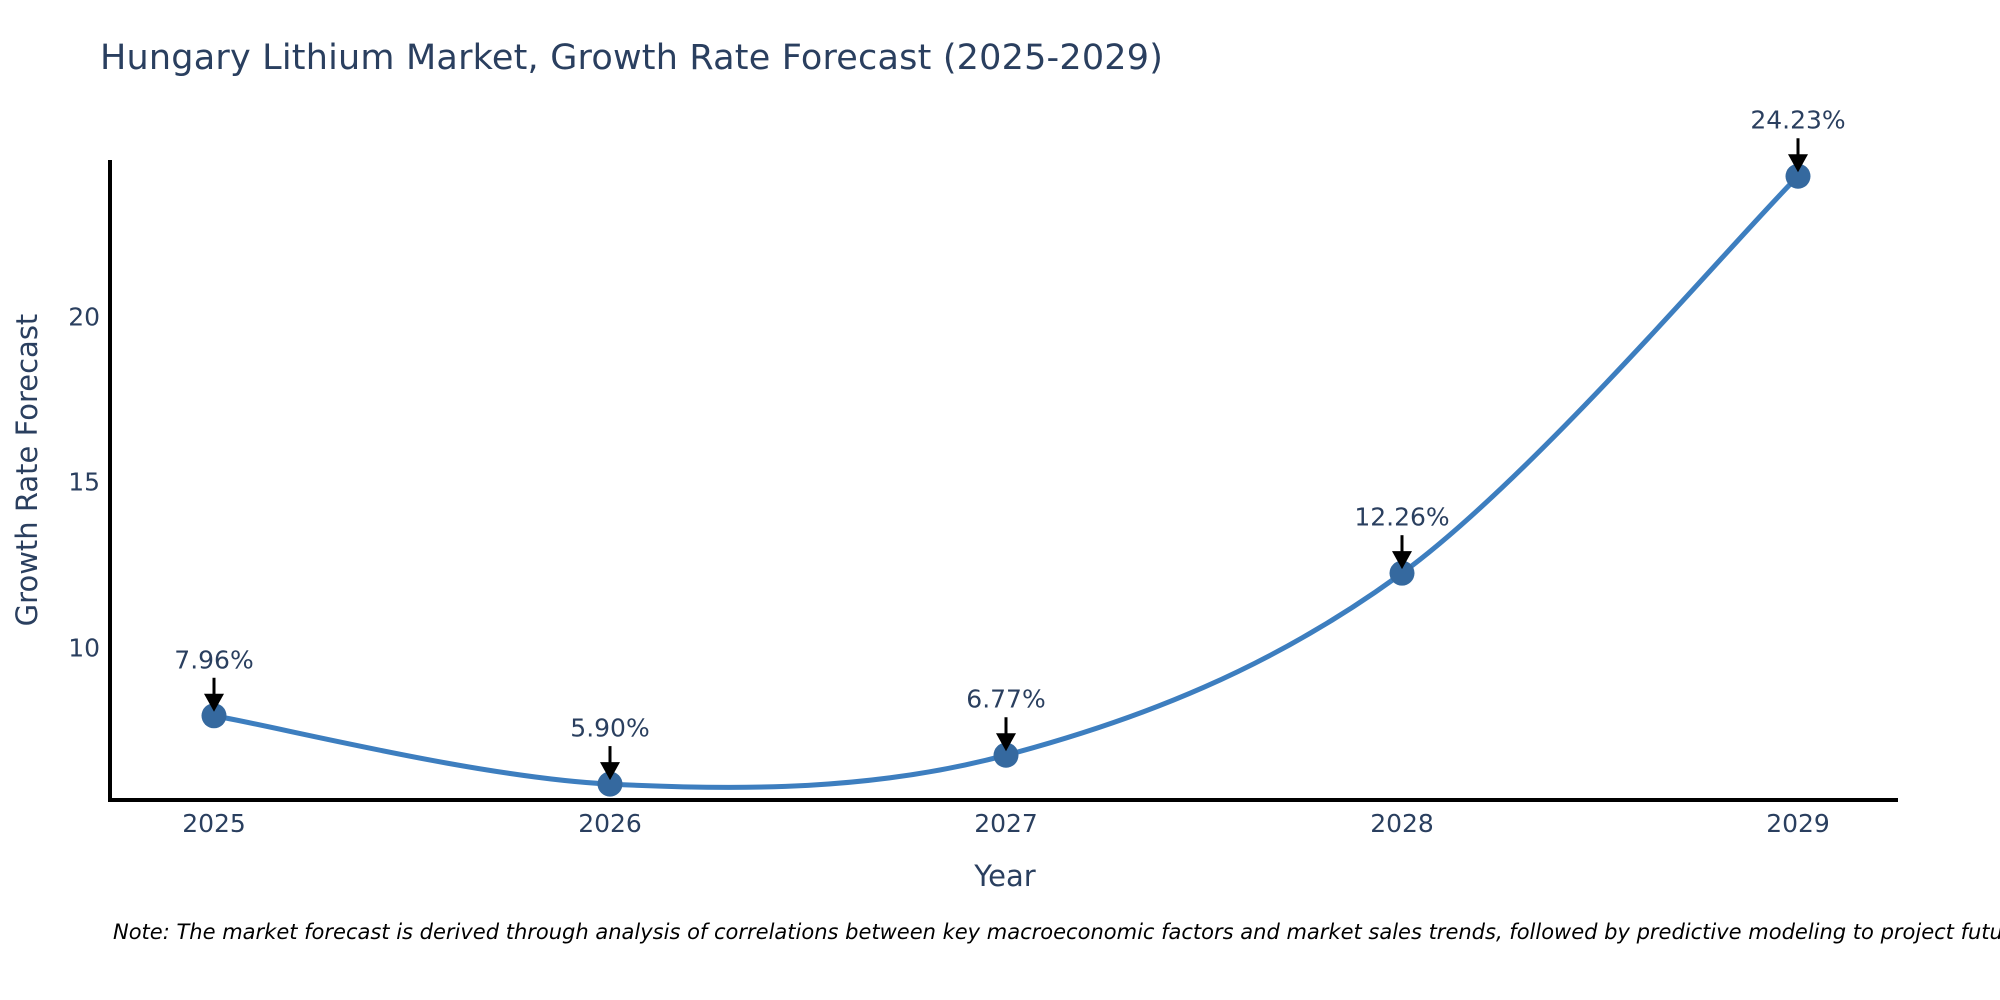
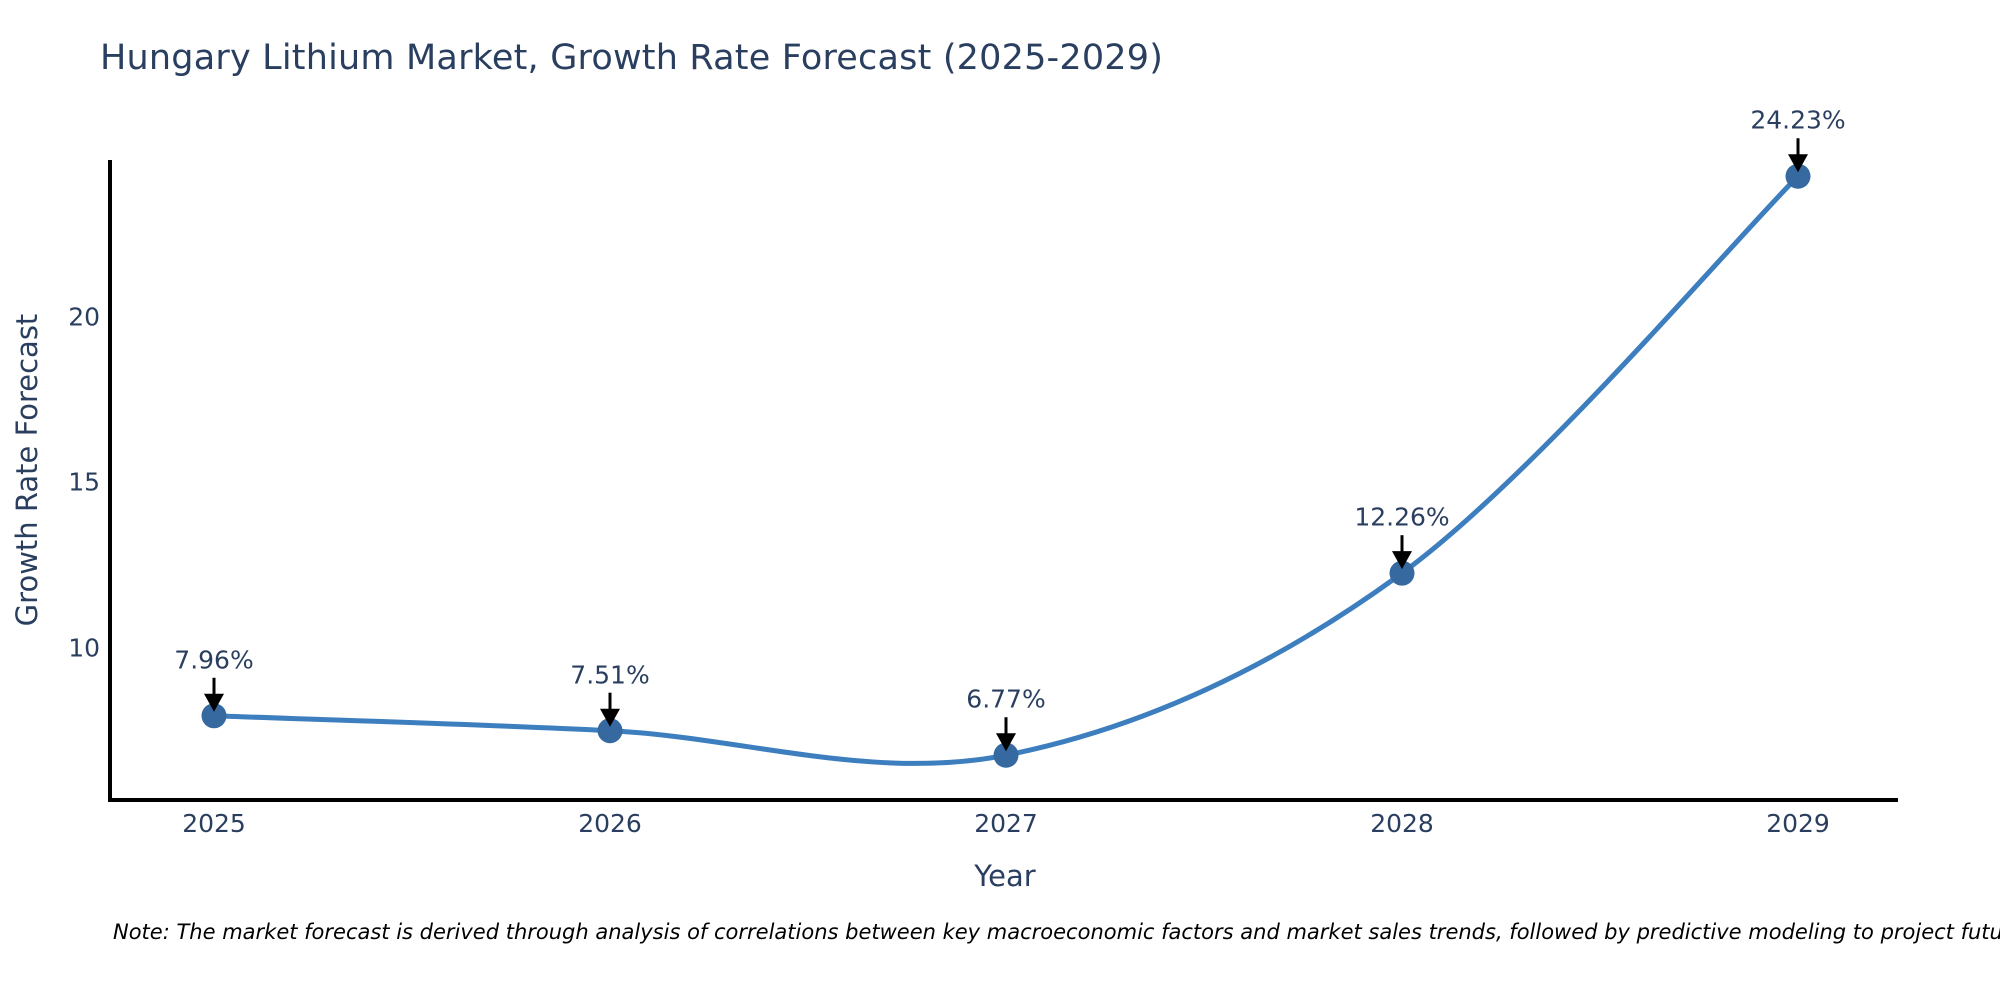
2026: 5.90% -> 7.51%
